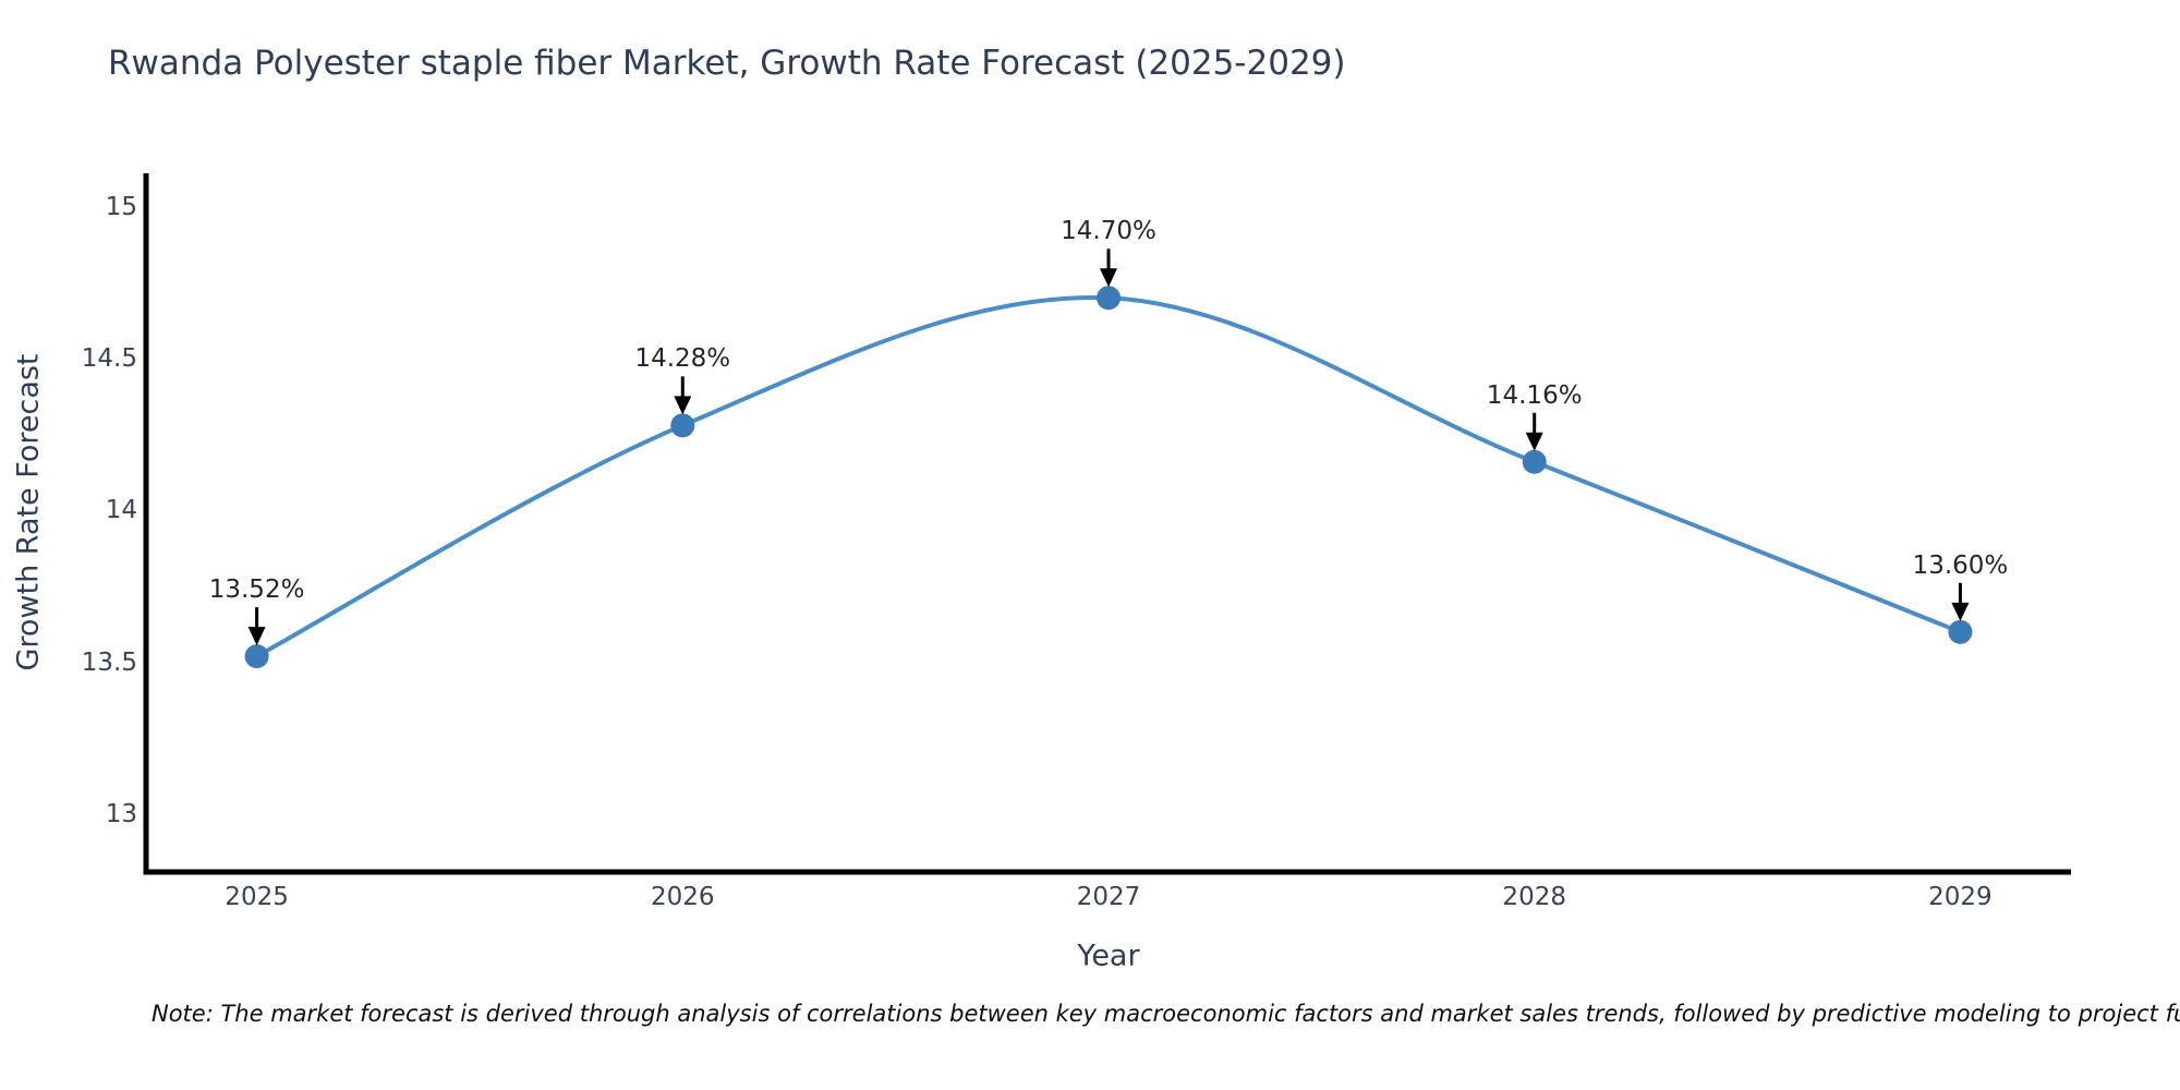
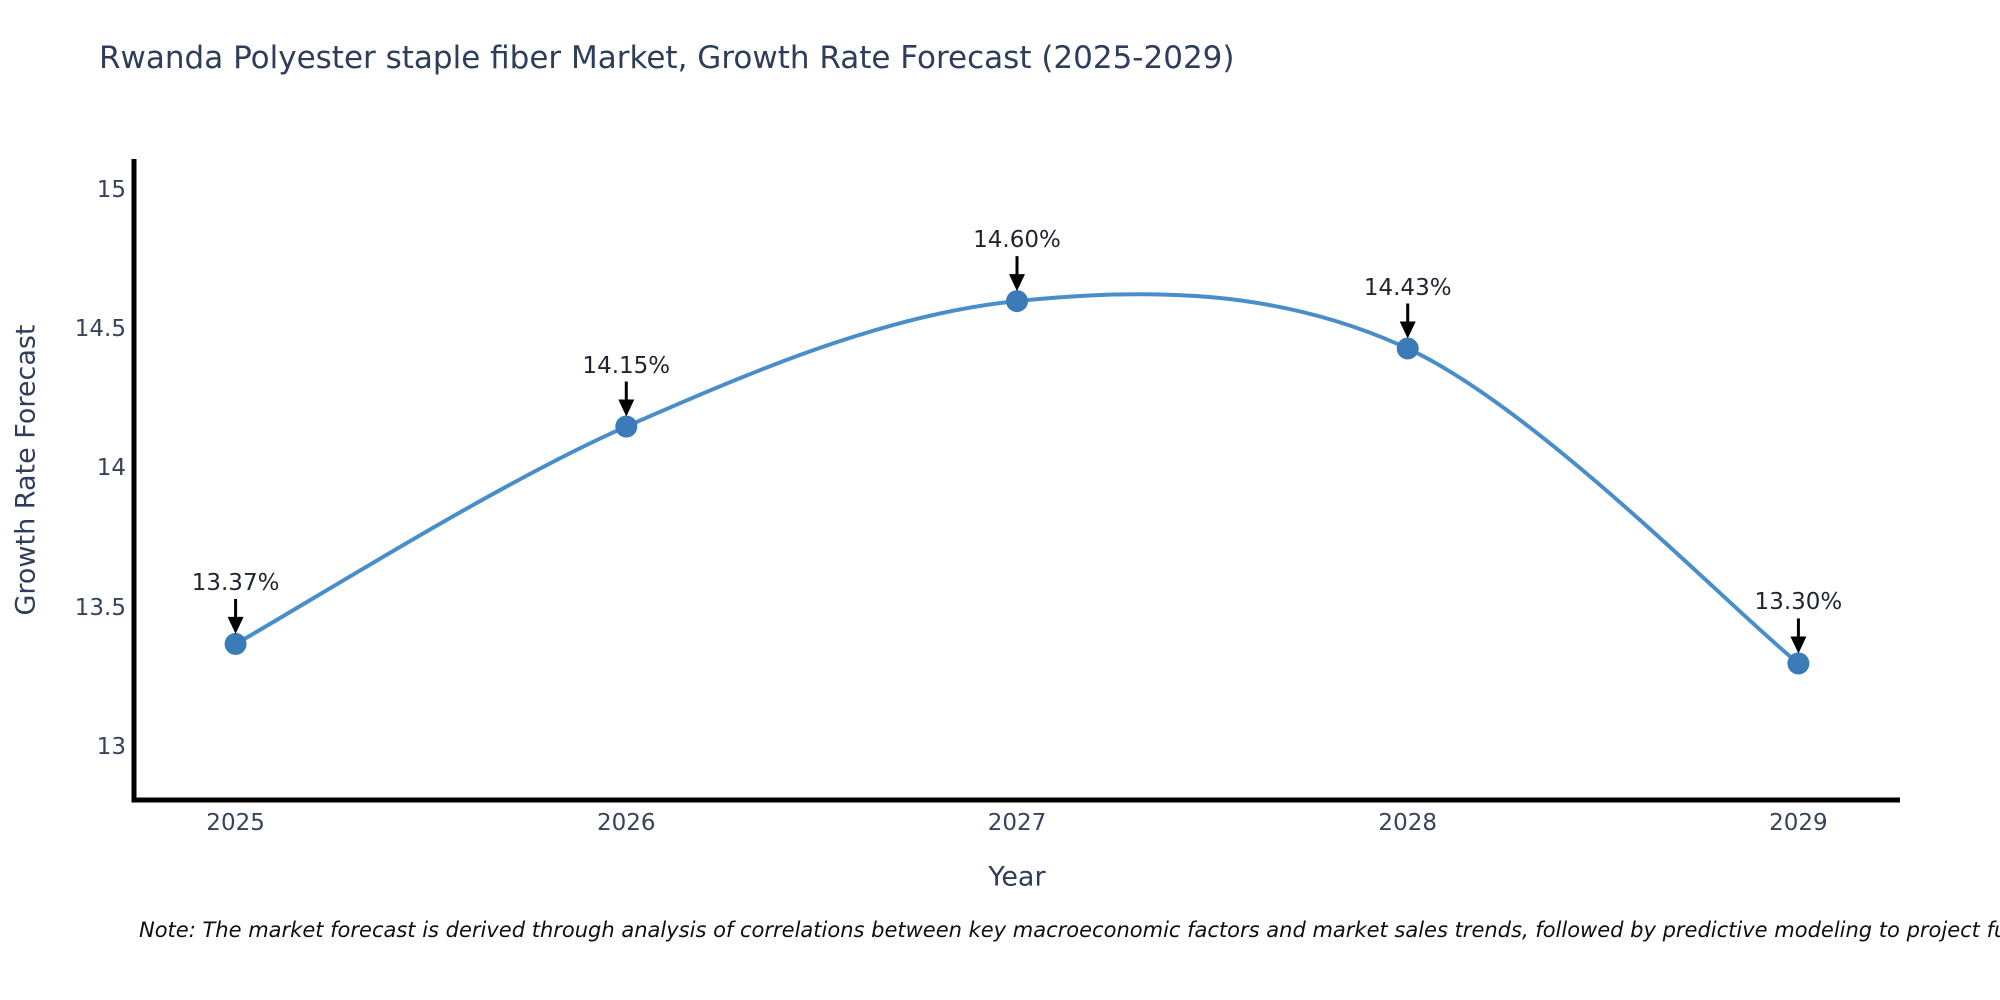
2025: 13.52% -> 13.37%
2026: 14.28% -> 14.15%
2027: 14.70% -> 14.60%
2028: 14.16% -> 14.43%
2029: 13.60% -> 13.30%
